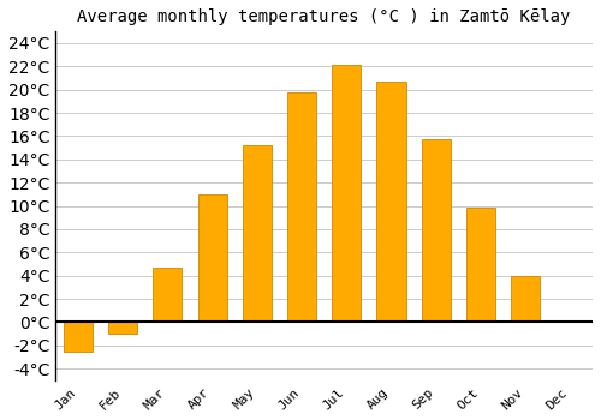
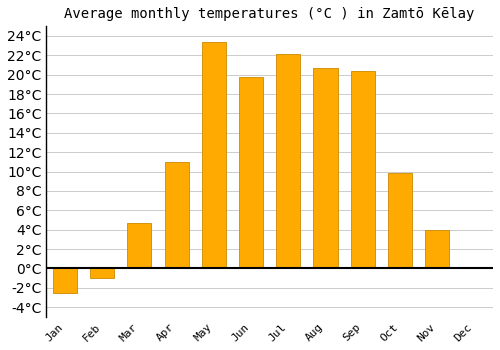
May: 15.2°C -> 23.4°C
Sep: 15.7°C -> 20.4°C
